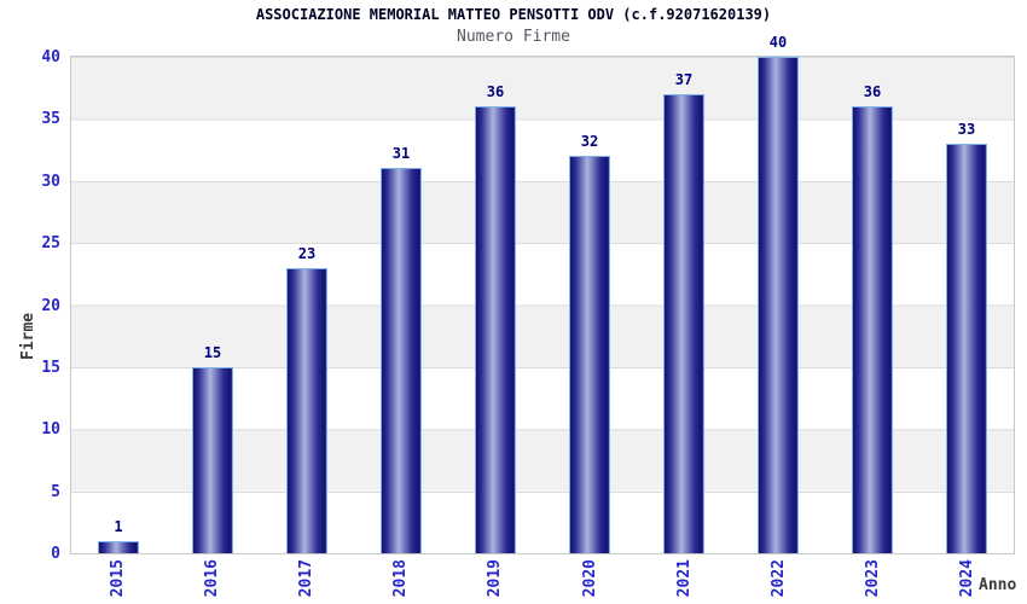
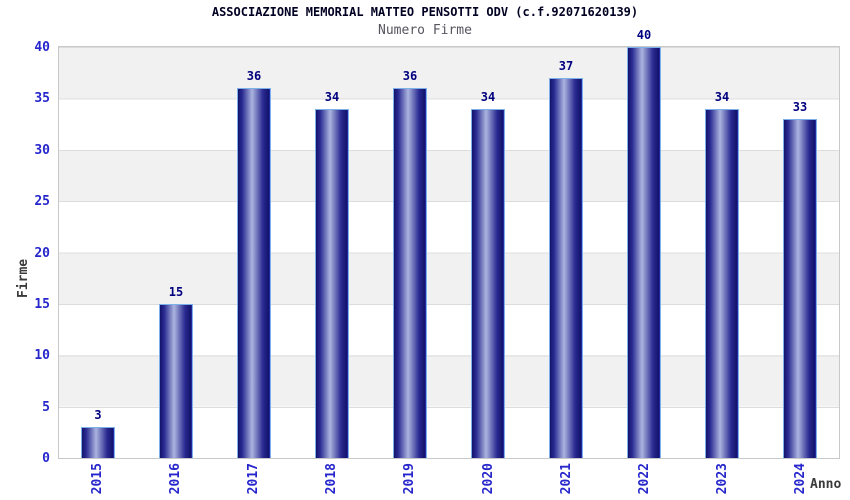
2015: 1 -> 3
2017: 23 -> 36
2018: 31 -> 34
2020: 32 -> 34
2023: 36 -> 34
